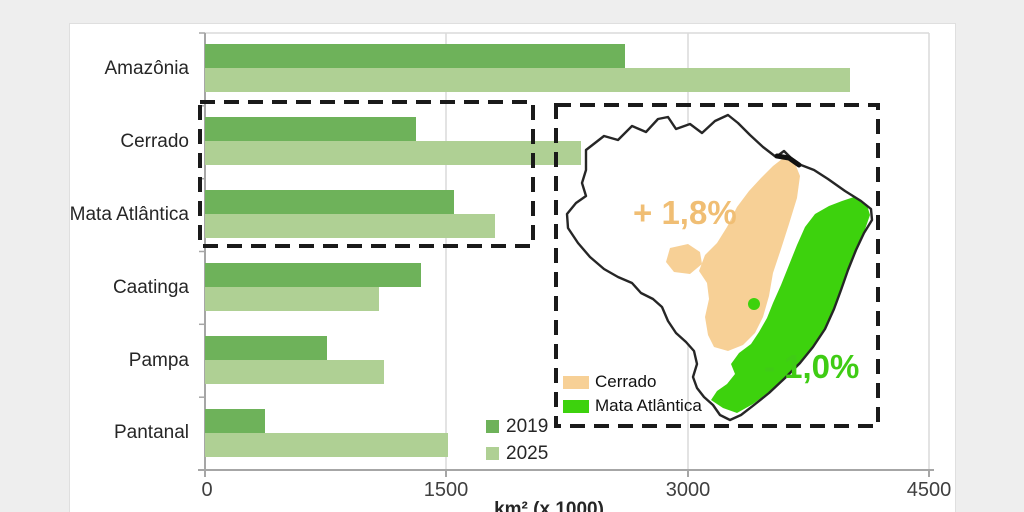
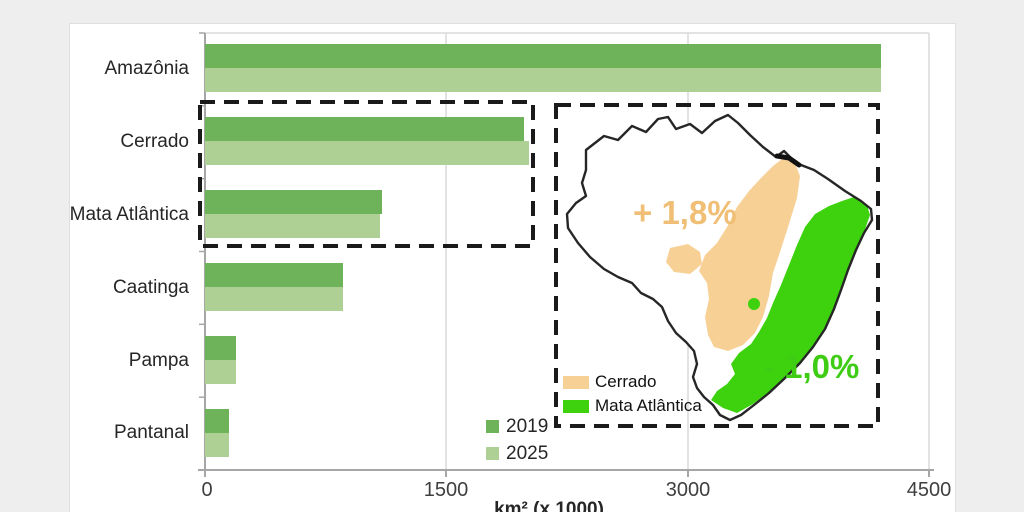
2019/Amazônia: 2610 -> 4200
2025/Amazônia: 4010 -> 4200
2019/Cerrado: 1310 -> 1980
2025/Cerrado: 2340 -> 2020
2019/Mata Atlântica: 1550 -> 1100
2025/Mata Atlântica: 1800 -> 1090
2019/Caatinga: 1340 -> 860
2025/Caatinga: 1080 -> 860
2019/Pampa: 760 -> 200
2025/Pampa: 1110 -> 200
2019/Pantanal: 370 -> 150
2025/Pantanal: 1510 -> 150
